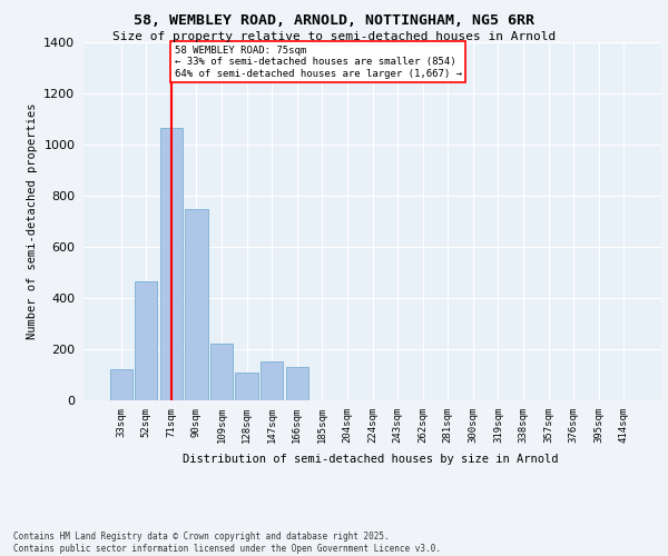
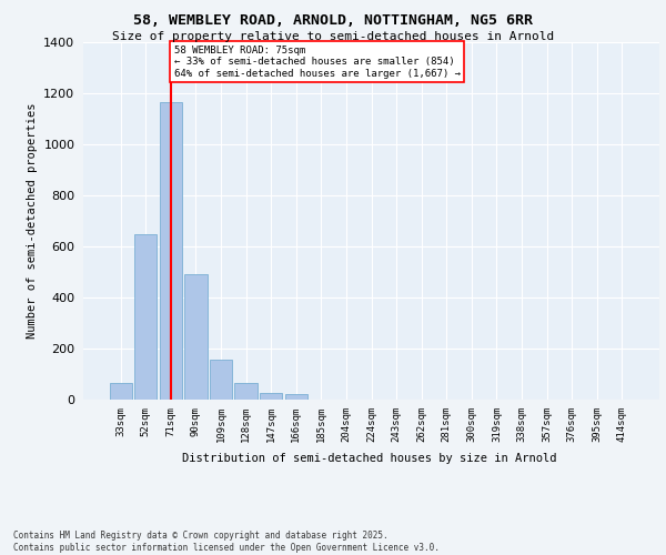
33sqm: 120 -> 65
52sqm: 465 -> 645
71sqm: 1065 -> 1165
90sqm: 745 -> 490
109sqm: 220 -> 155
128sqm: 110 -> 65
147sqm: 150 -> 25
166sqm: 130 -> 20
